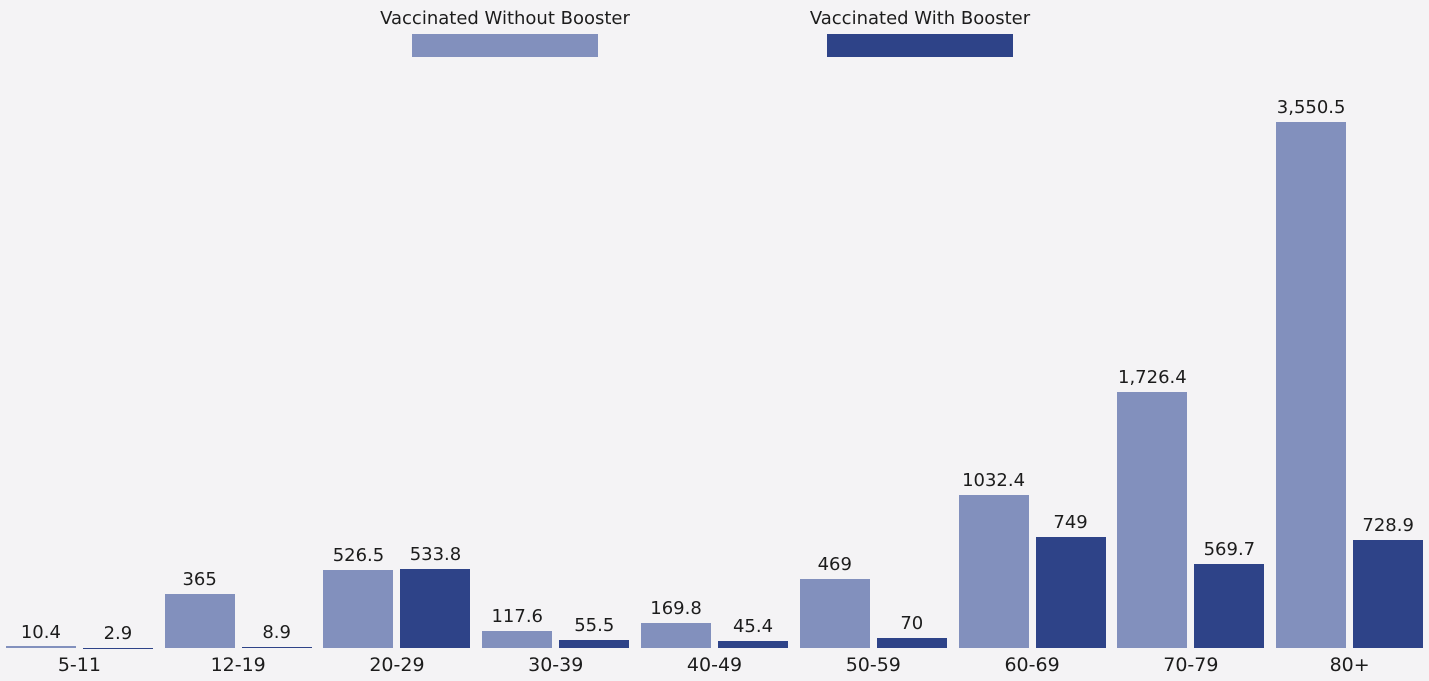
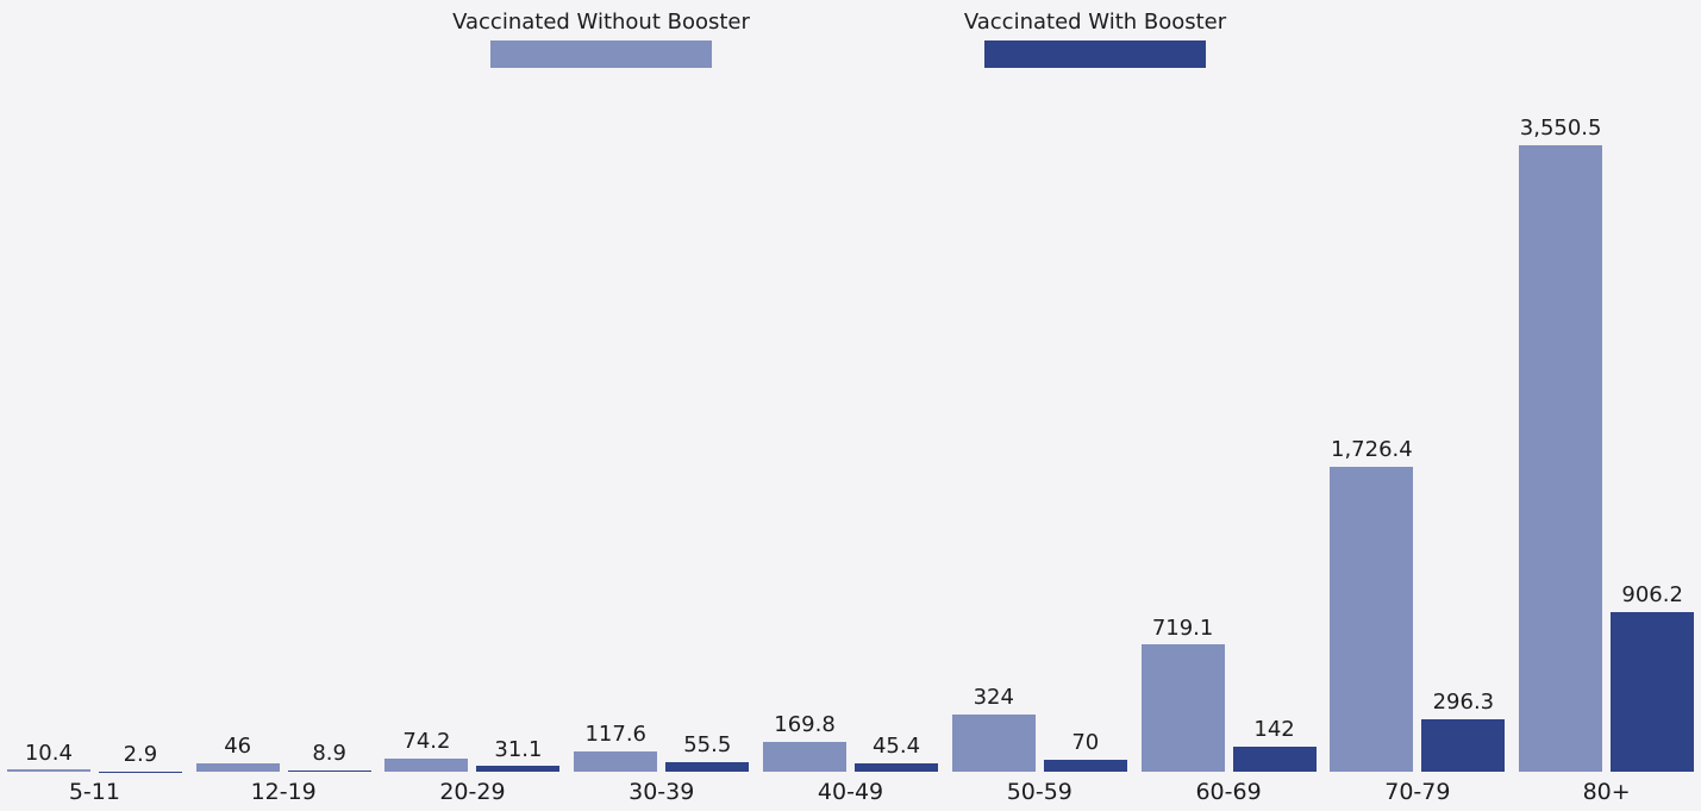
Vaccinated Without Booster/12-19: 365 -> 46
Vaccinated Without Booster/20-29: 526.5 -> 74.2
Vaccinated With Booster/20-29: 533.8 -> 31.1
Vaccinated Without Booster/50-59: 469 -> 324
Vaccinated Without Booster/60-69: 1032.4 -> 719.1
Vaccinated With Booster/60-69: 749 -> 142
Vaccinated With Booster/70-79: 569.7 -> 296.3
Vaccinated With Booster/80+: 728.9 -> 906.2
